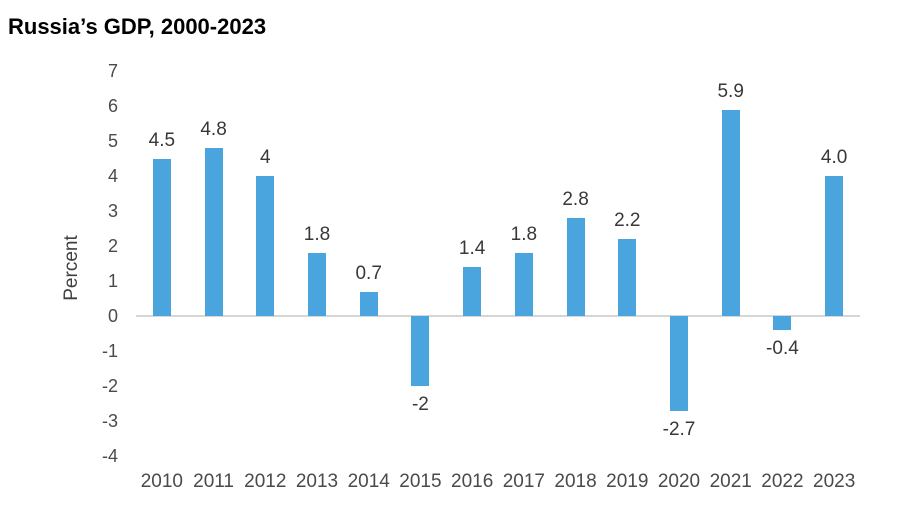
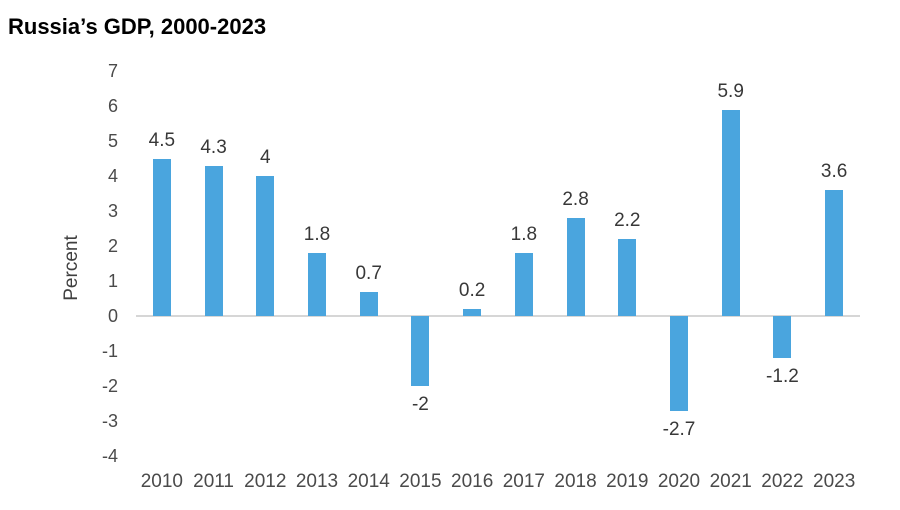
2011: 4.8 -> 4.3
2016: 1.4 -> 0.2
2022: -0.4 -> -1.2
2023: 4.0 -> 3.6
